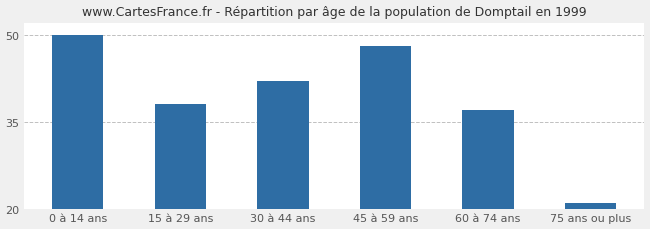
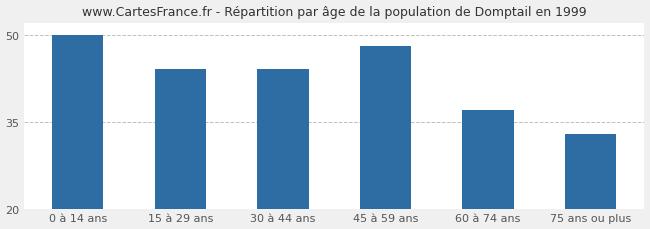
15 à 29 ans: 38 -> 44
30 à 44 ans: 42 -> 44
75 ans ou plus: 21 -> 33
